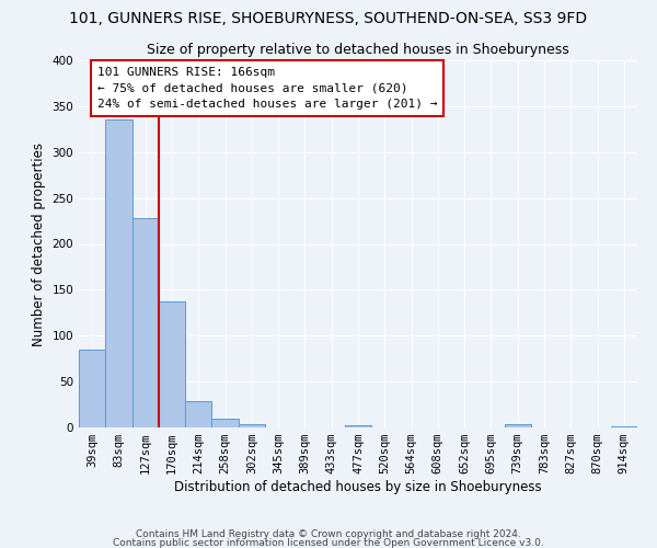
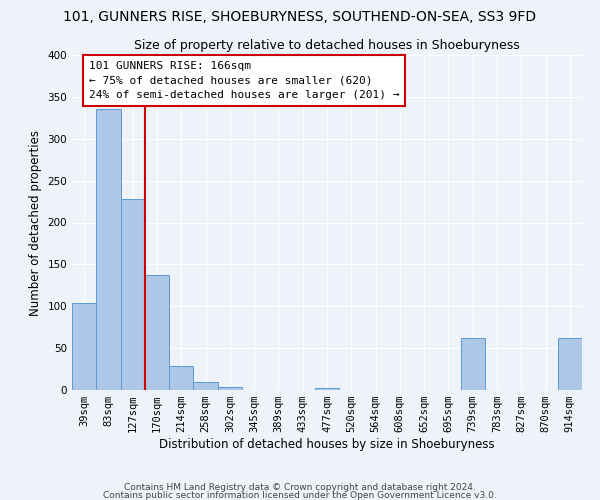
39sqm: 85 -> 104
739sqm: 3 -> 62
914sqm: 1 -> 62
